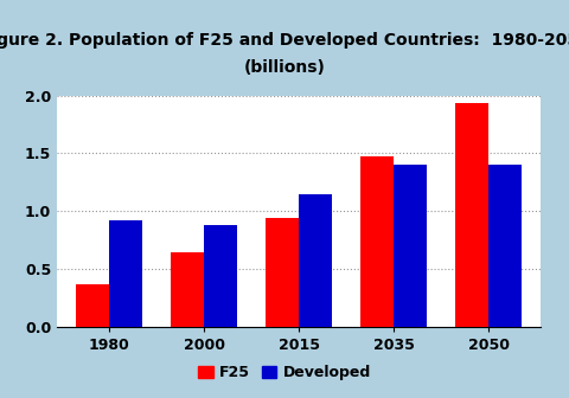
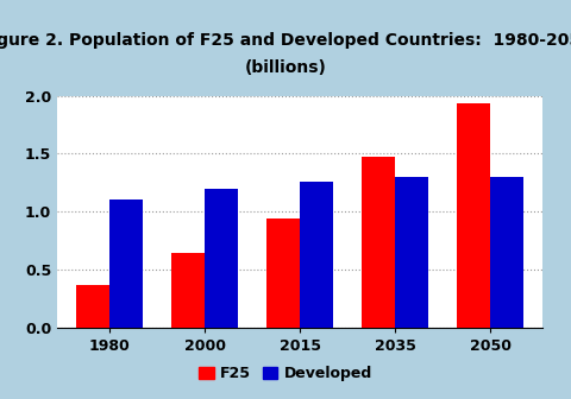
Developed/1980: 0.92 -> 1.10
Developed/2000: 0.88 -> 1.20
Developed/2015: 1.14 -> 1.26
Developed/2035: 1.40 -> 1.30
Developed/2050: 1.40 -> 1.30
